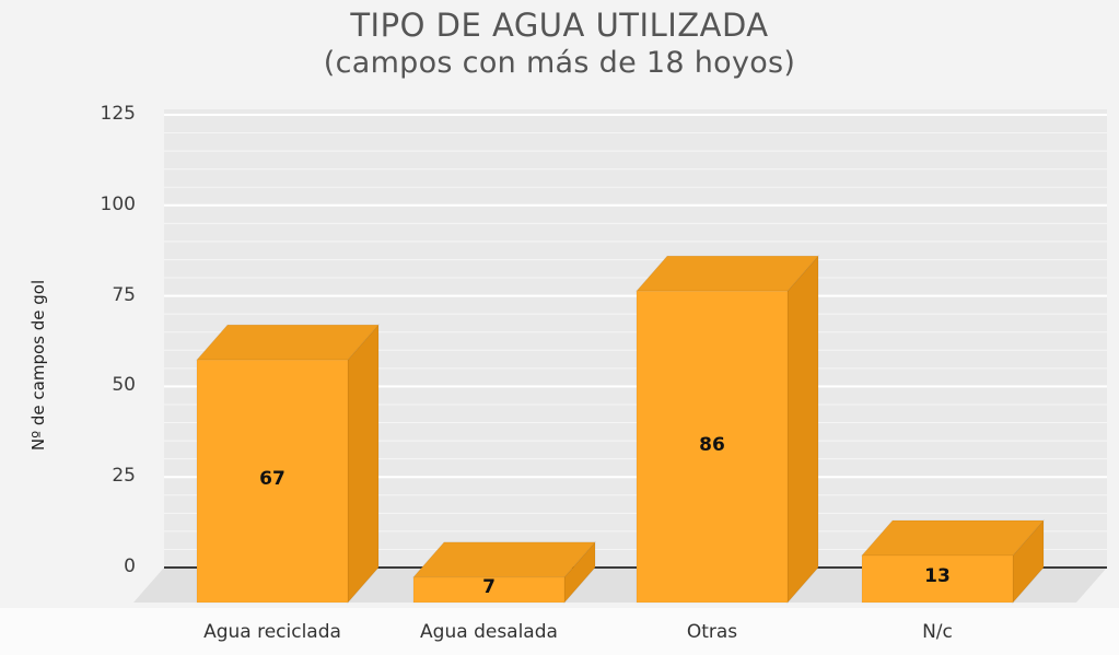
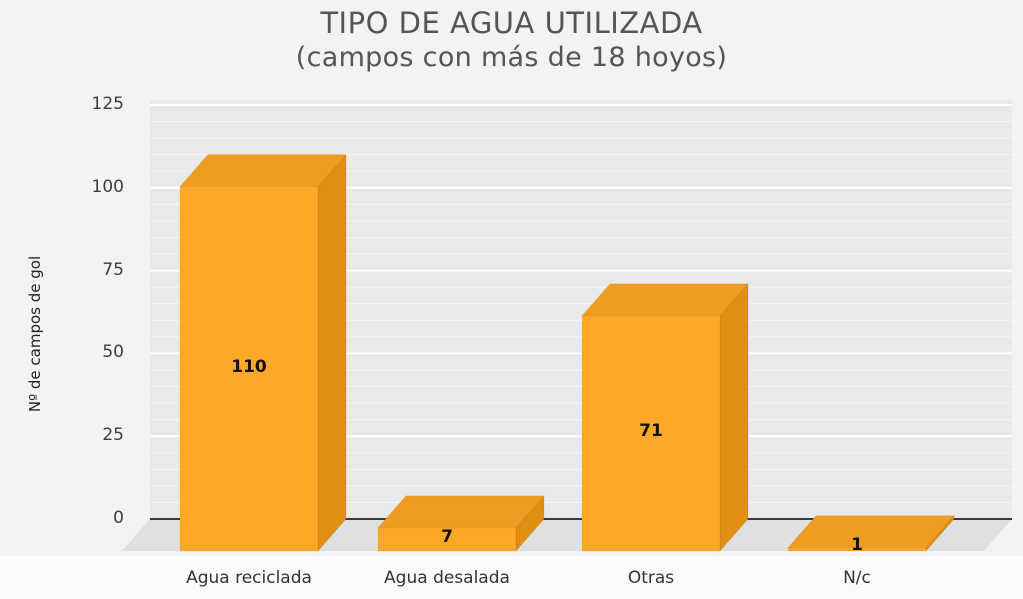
Agua reciclada: 67 -> 110
Otras: 86 -> 71
N/c: 13 -> 1
